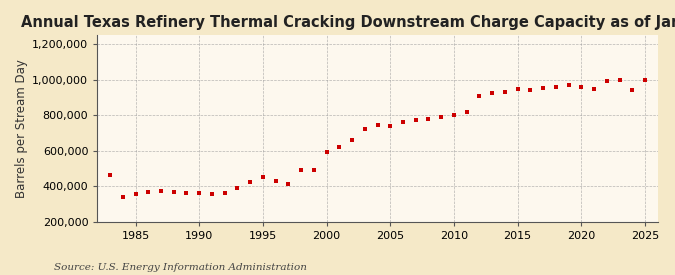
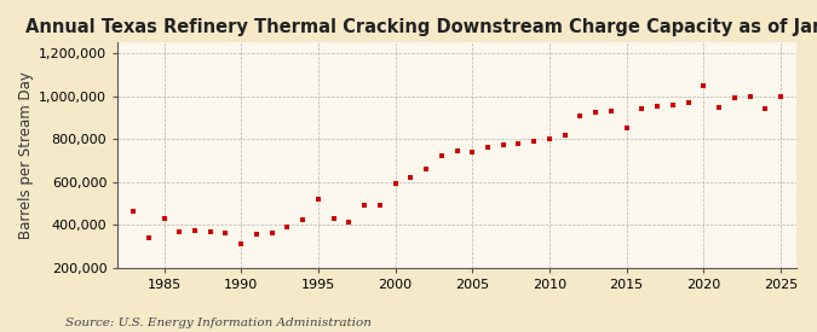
1985: 360,000 -> 430,000
1990: 360,000 -> 310,000
1995: 450,000 -> 520,000
2015: 950,000 -> 850,000
2020: 960,000 -> 1,050,000
